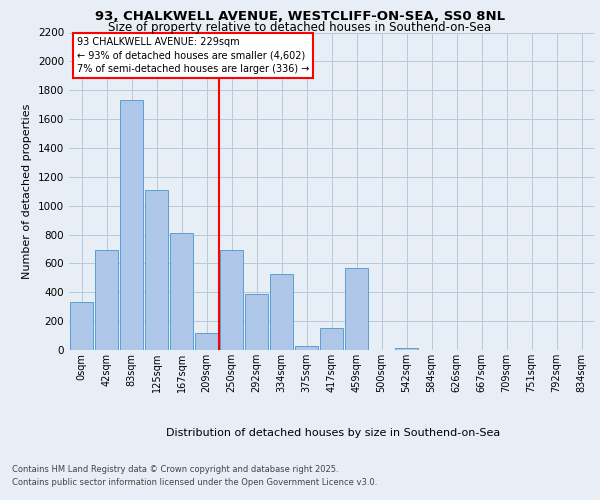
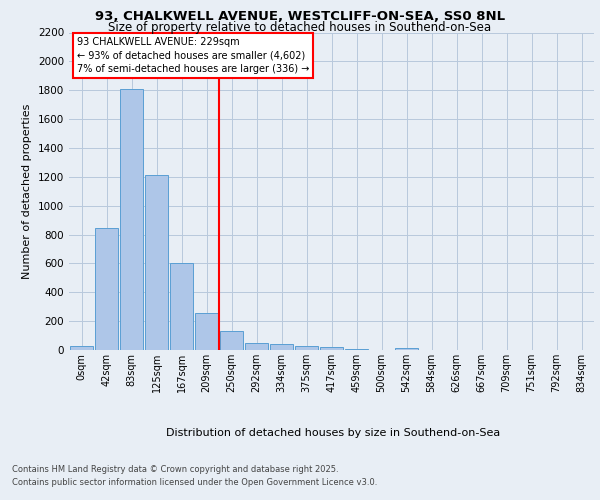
0sqm: 330 -> 20
42sqm: 690 -> 840
83sqm: 1730 -> 1810
125sqm: 1110 -> 1210
167sqm: 810 -> 600
209sqm: 120 -> 260
250sqm: 690 -> 130
292sqm: 390 -> 50
334sqm: 530 -> 40
417sqm: 150 -> 20
459sqm: 570 -> 10
